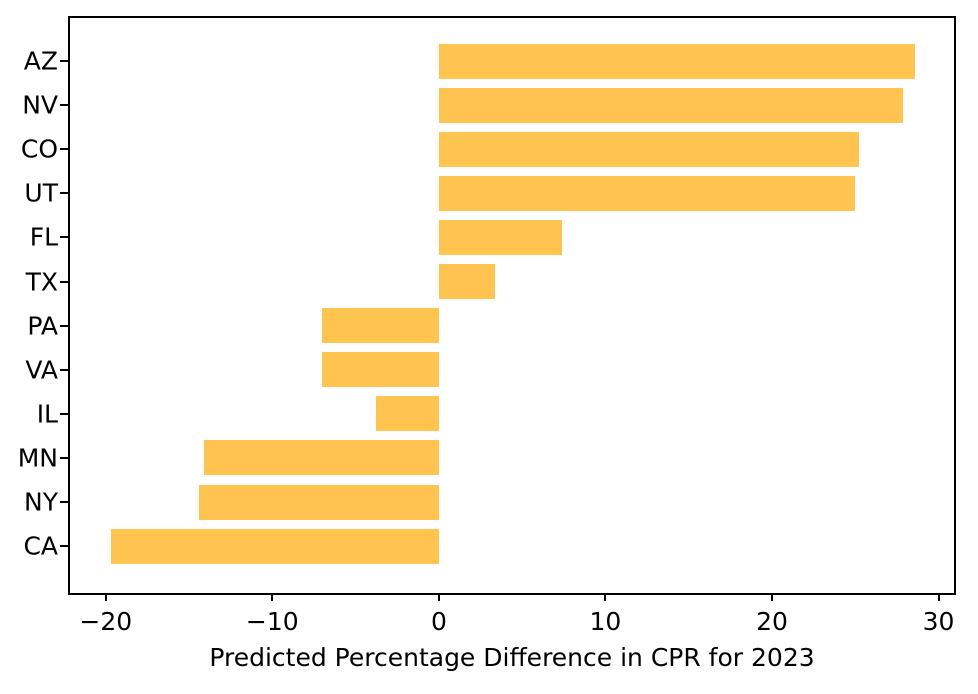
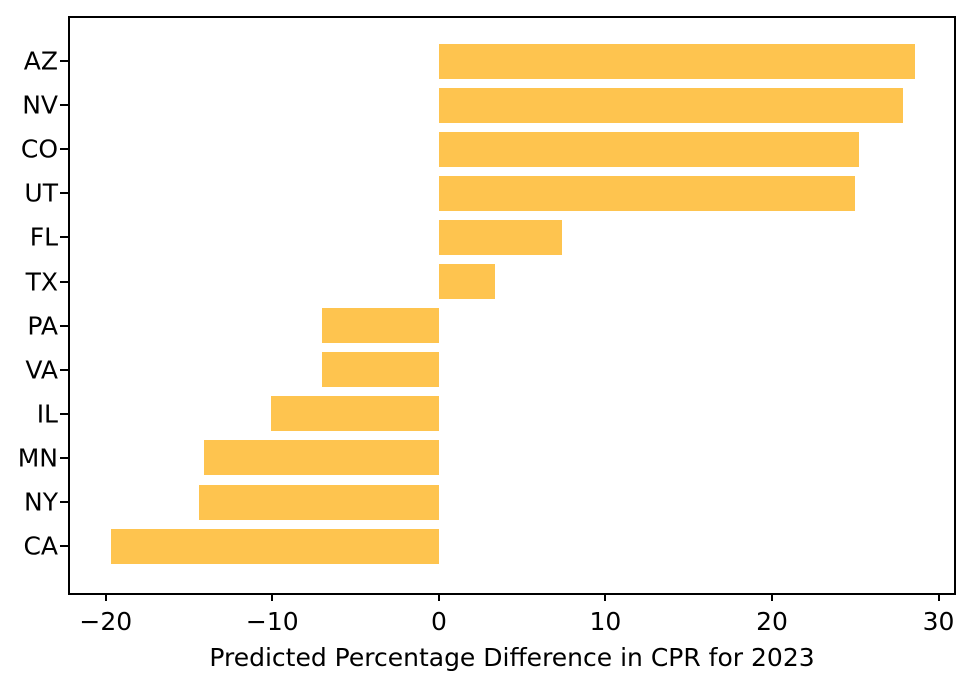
IL: -3.8 -> -10.1
